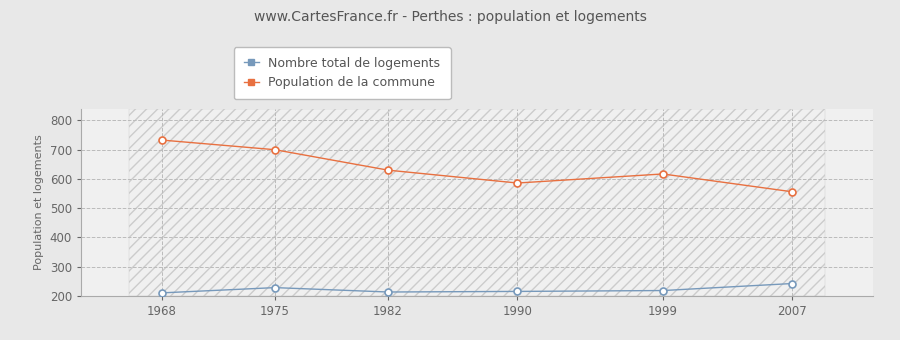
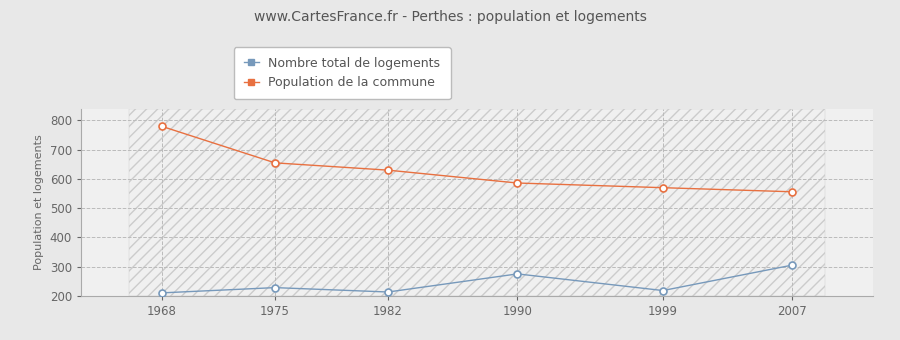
Population de la commune/1968: 733 -> 780
Population de la commune/1975: 700 -> 655
Nombre total de logements/1990: 215 -> 275
Population de la commune/1999: 617 -> 570
Nombre total de logements/2007: 242 -> 305
